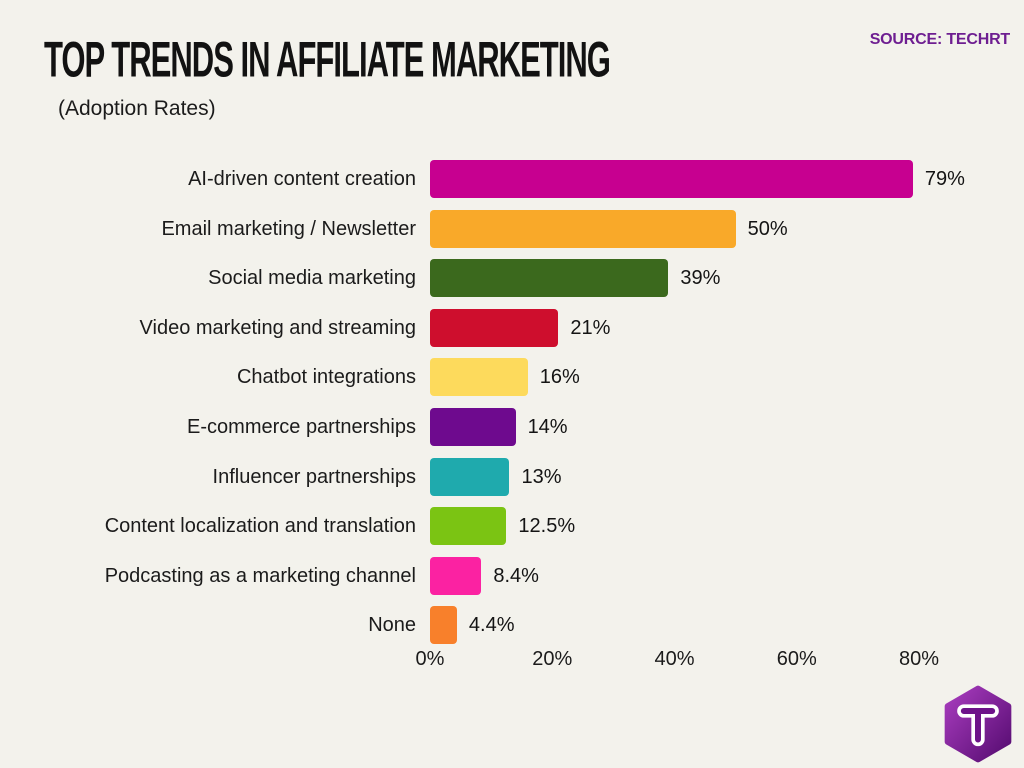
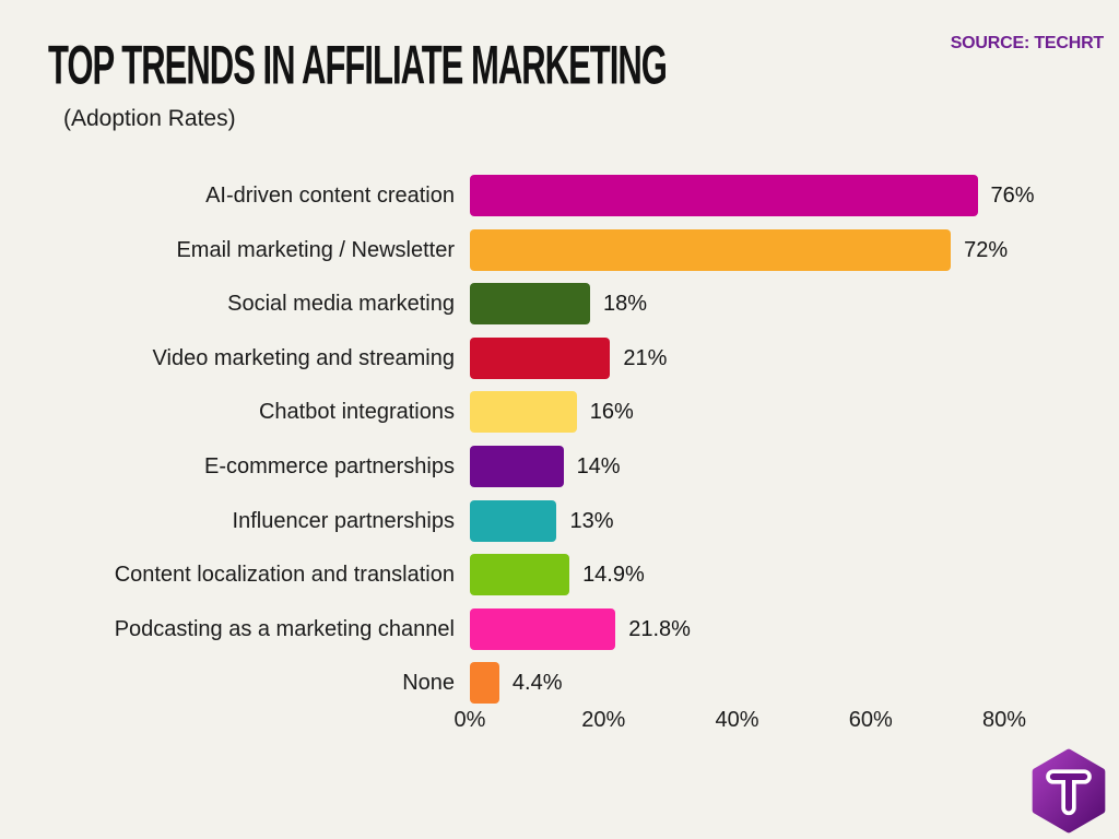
AI-driven content creation: 79% -> 76%
Email marketing / Newsletter: 50% -> 72%
Social media marketing: 39% -> 18%
Content localization and translation: 12.5% -> 14.9%
Podcasting as a marketing channel: 8.4% -> 21.8%
